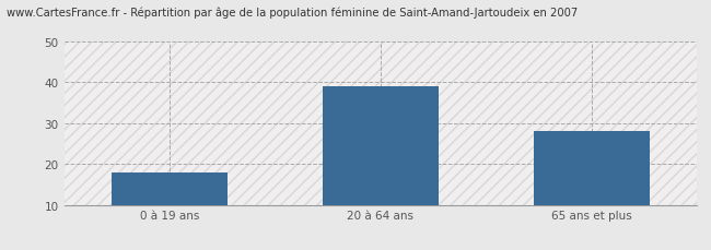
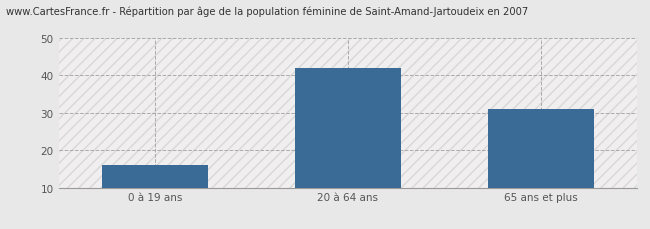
0 à 19 ans: 18 -> 16
20 à 64 ans: 39 -> 42
65 ans et plus: 28 -> 31
